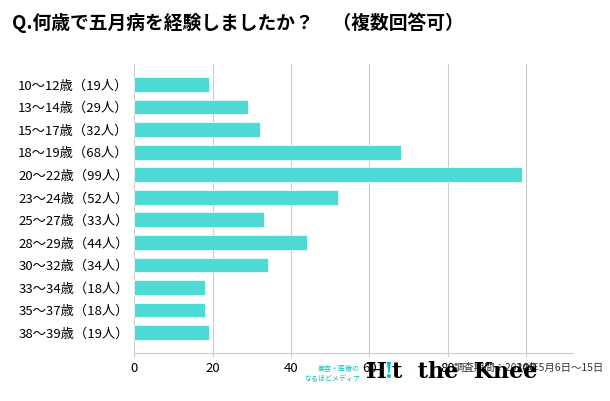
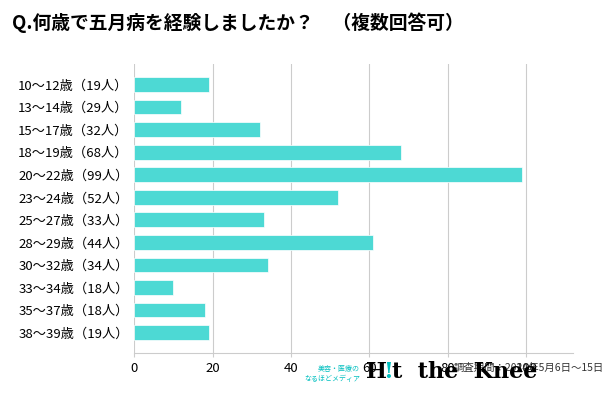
13～14歳（29人）: 29 -> 12
28～29歳（44人）: 44 -> 61
33～34歳（18人）: 18 -> 10
